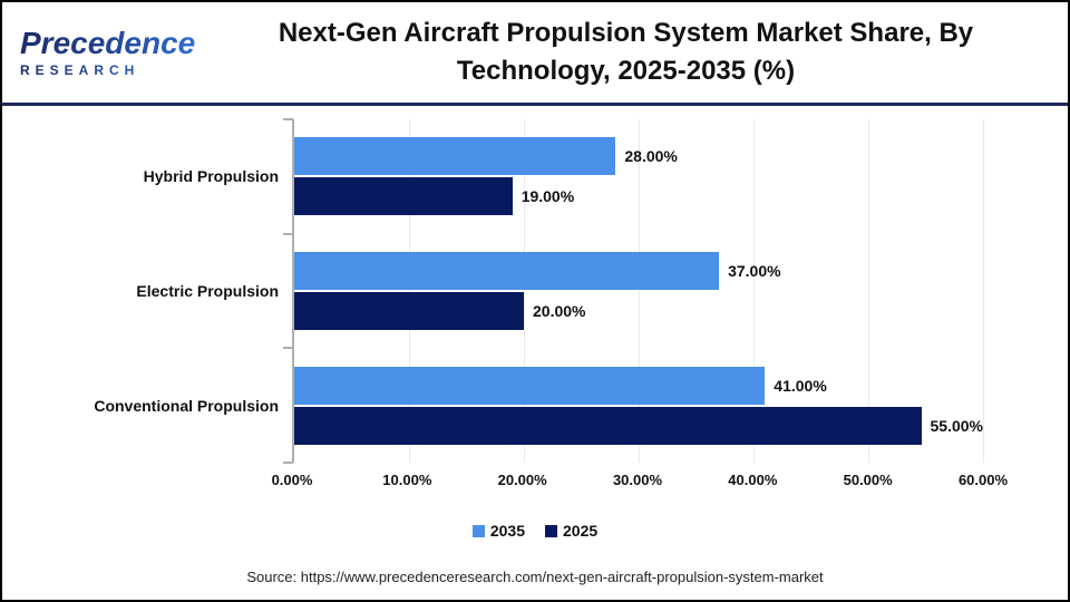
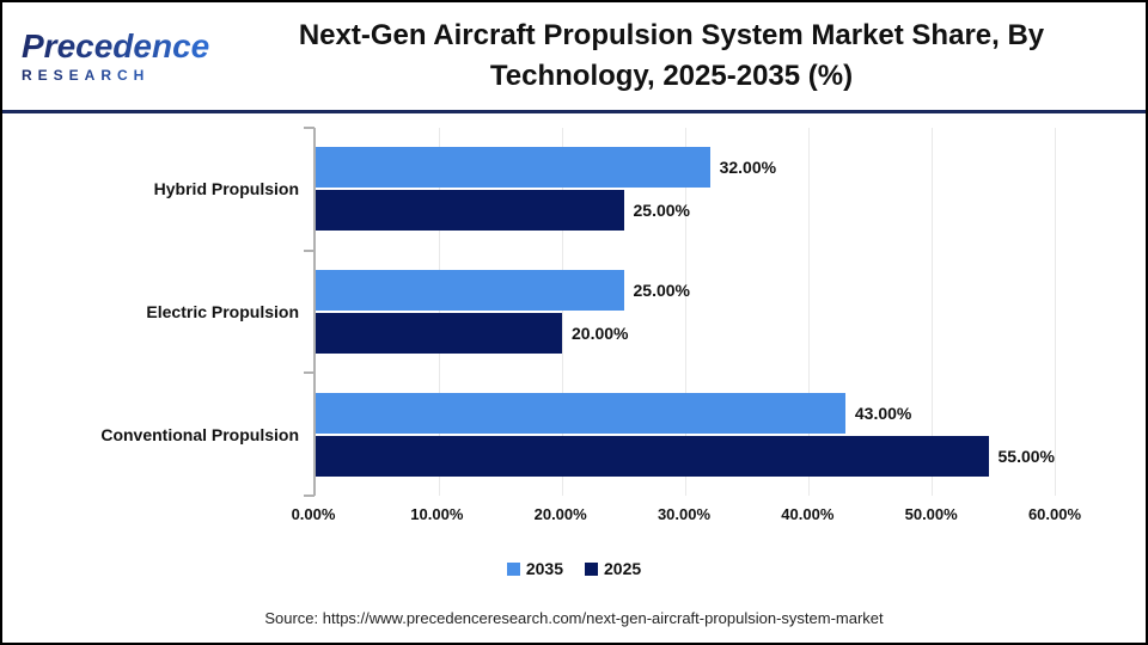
2035/Hybrid Propulsion: 28.00% -> 32.00%
2025/Hybrid Propulsion: 19.00% -> 25.00%
2035/Electric Propulsion: 37.00% -> 25.00%
2035/Conventional Propulsion: 41.00% -> 43.00%
